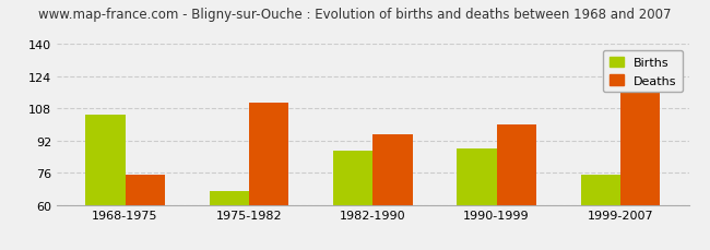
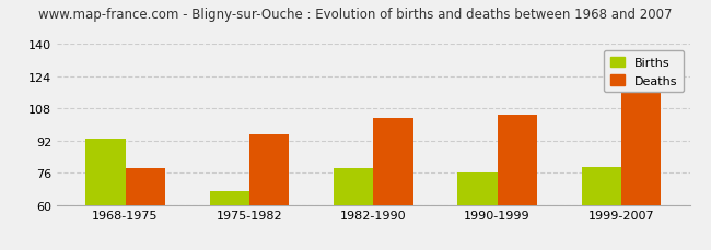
Births/1968-1975: 105 -> 93
Deaths/1968-1975: 75 -> 78
Deaths/1975-1982: 111 -> 95
Births/1982-1990: 87 -> 78
Deaths/1982-1990: 95 -> 103
Births/1990-1999: 88 -> 76
Deaths/1990-1999: 100 -> 105
Births/1999-2007: 75 -> 79
